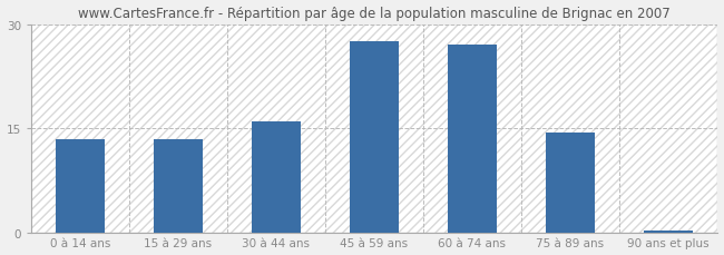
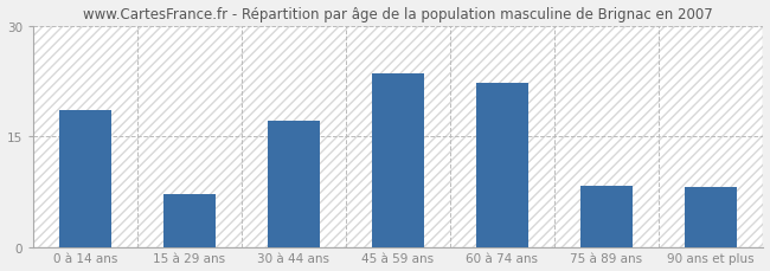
0 à 14 ans: 13.5 -> 18.6
15 à 29 ans: 13.5 -> 7.2
30 à 44 ans: 16.0 -> 17.2
45 à 59 ans: 27.5 -> 23.6
60 à 74 ans: 27.0 -> 22.2
75 à 89 ans: 14.5 -> 8.4
90 ans et plus: 0.3 -> 8.2
